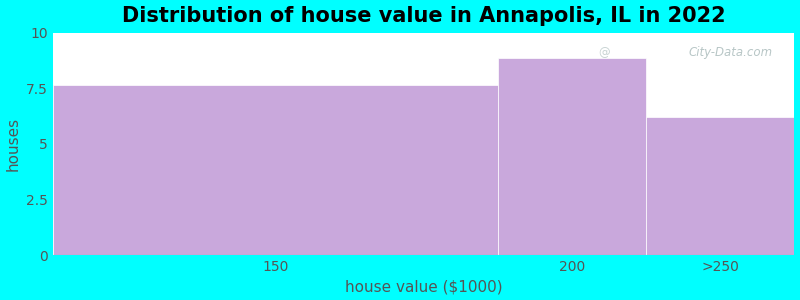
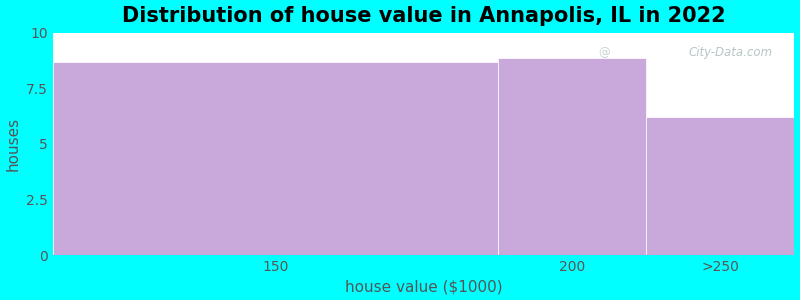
150: 7.65 -> 8.70
